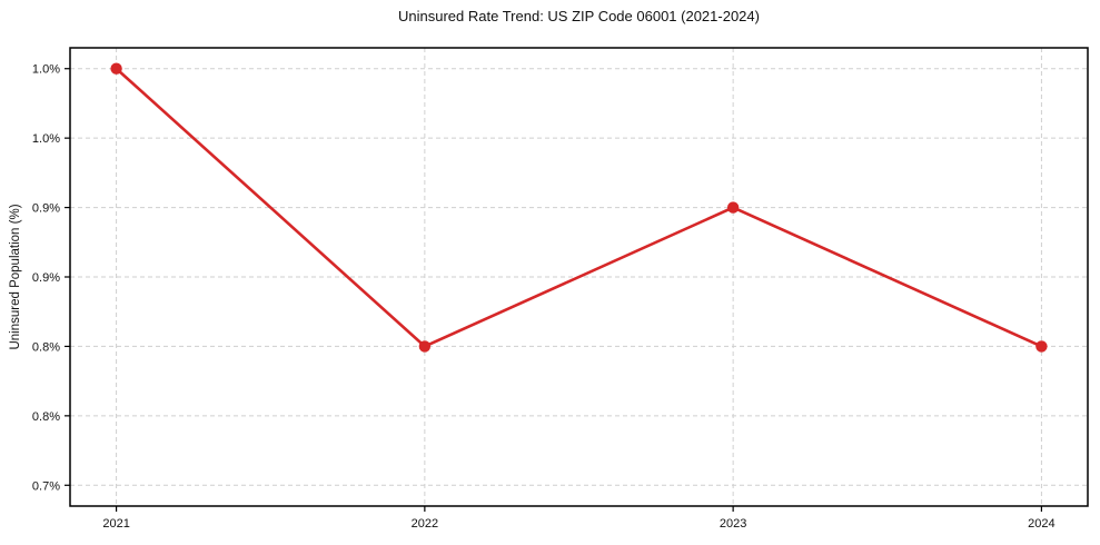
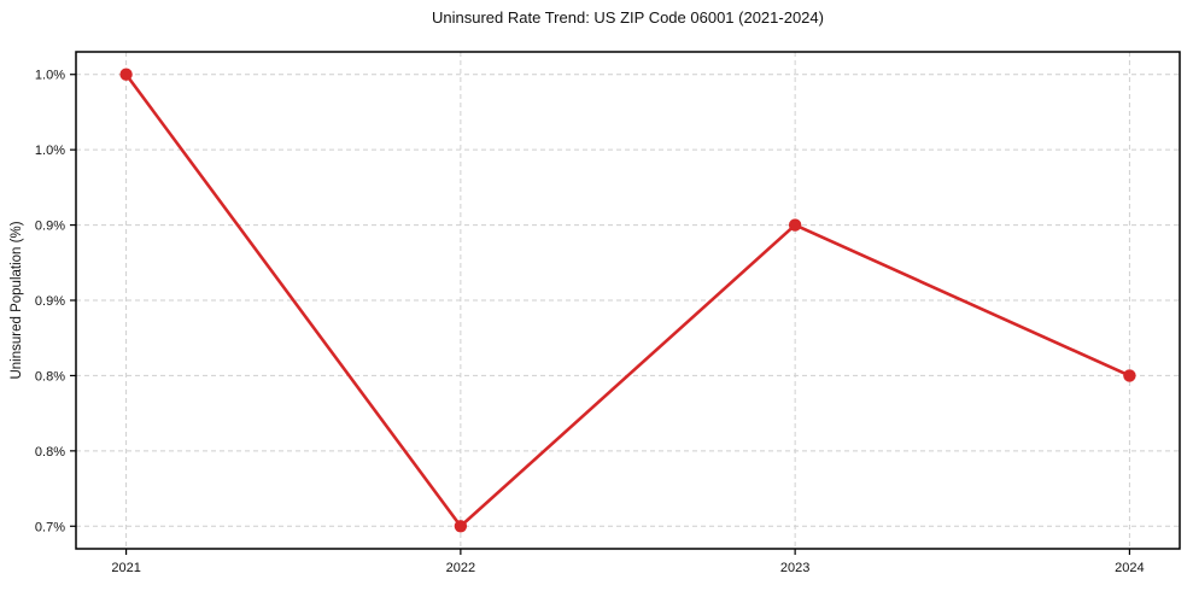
2022: 0.8% -> 0.7%
